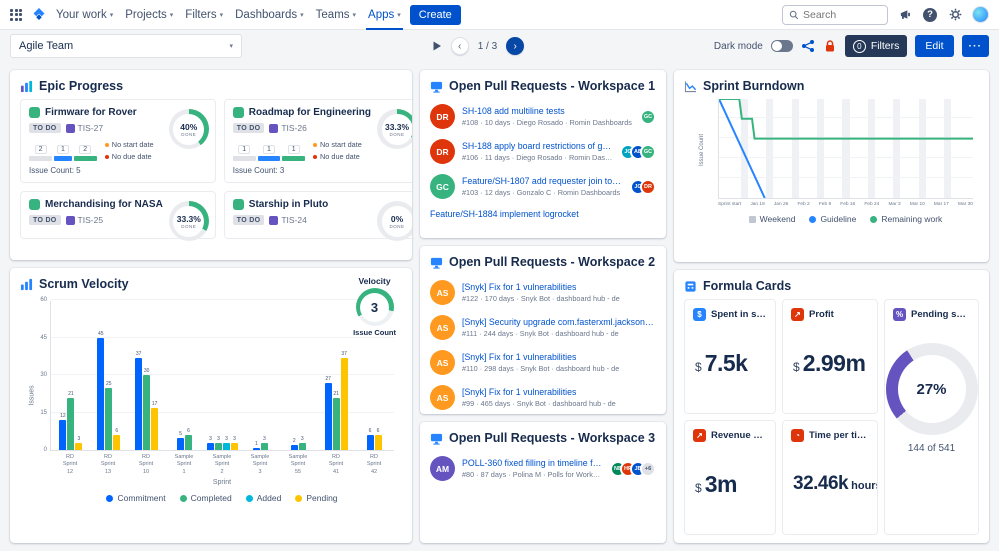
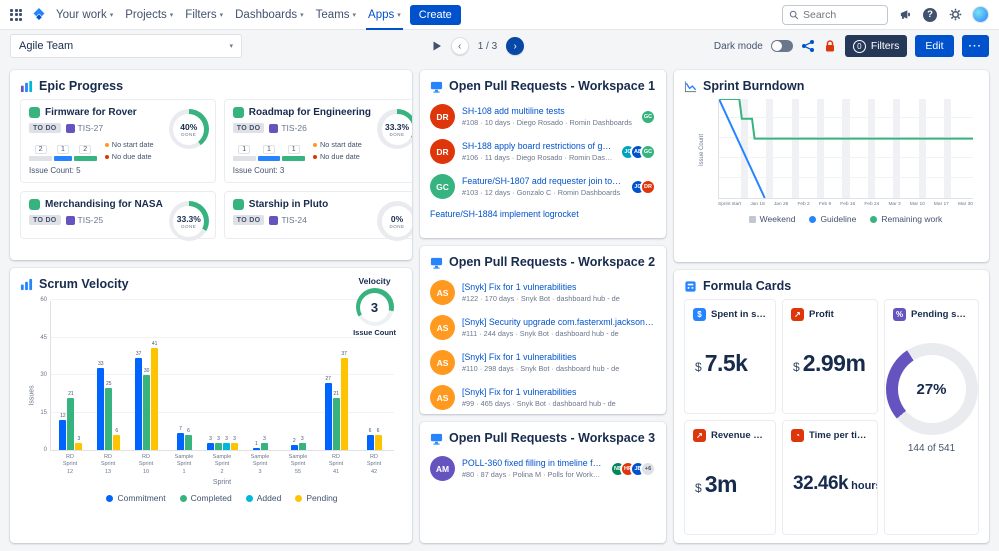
Scrum Velocity/Commitment/RD Sprint 13: 45 -> 33
Scrum Velocity/Pending/RD Sprint 10: 17 -> 41
Scrum Velocity/Commitment/Sample Sprint 1: 5 -> 7
